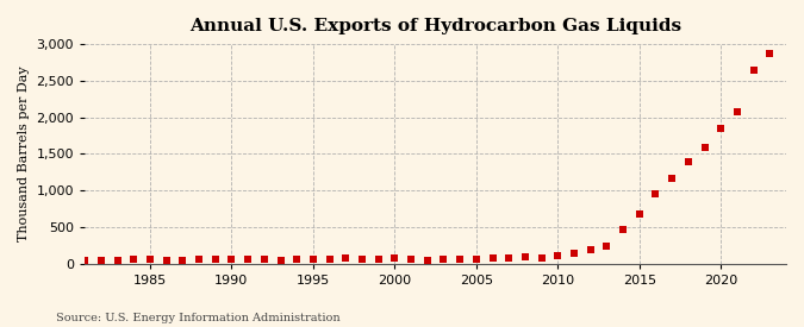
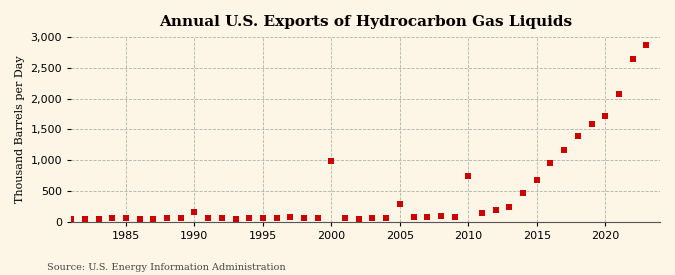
1990: 60 -> 160
2000: 80 -> 980
2005: 70 -> 280
2010: 120 -> 740
2020: 1,840 -> 1,720
